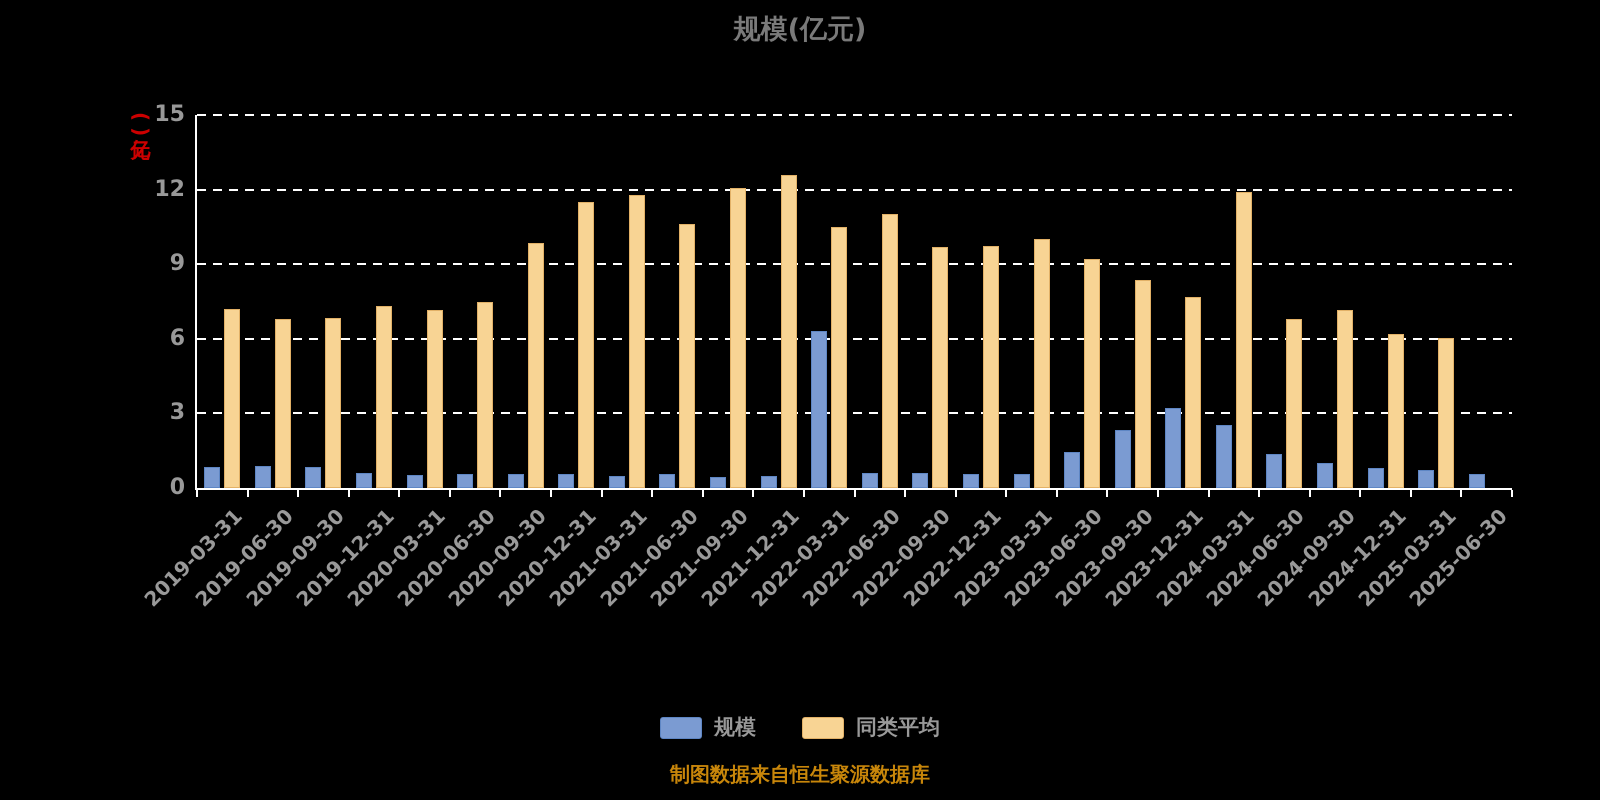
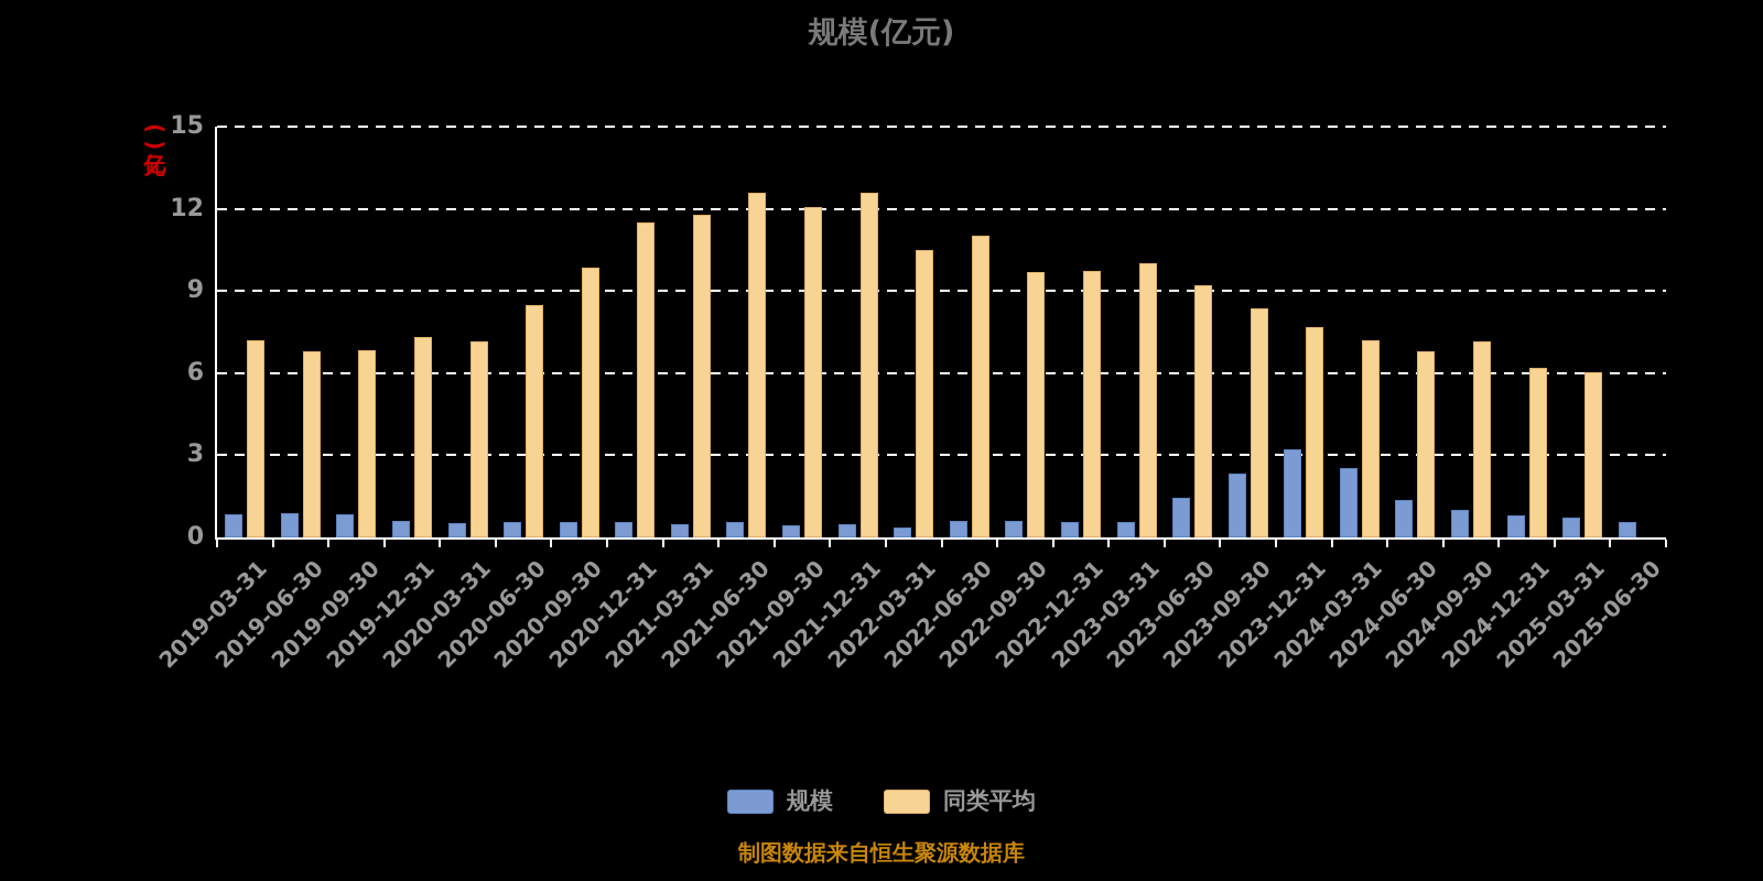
同类平均/2020-06-30: 7.5 -> 8.5
同类平均/2021-06-30: 10.6 -> 12.6
规模/2022-03-31: 6.3 -> 0.4
同类平均/2024-03-31: 11.9 -> 7.2
